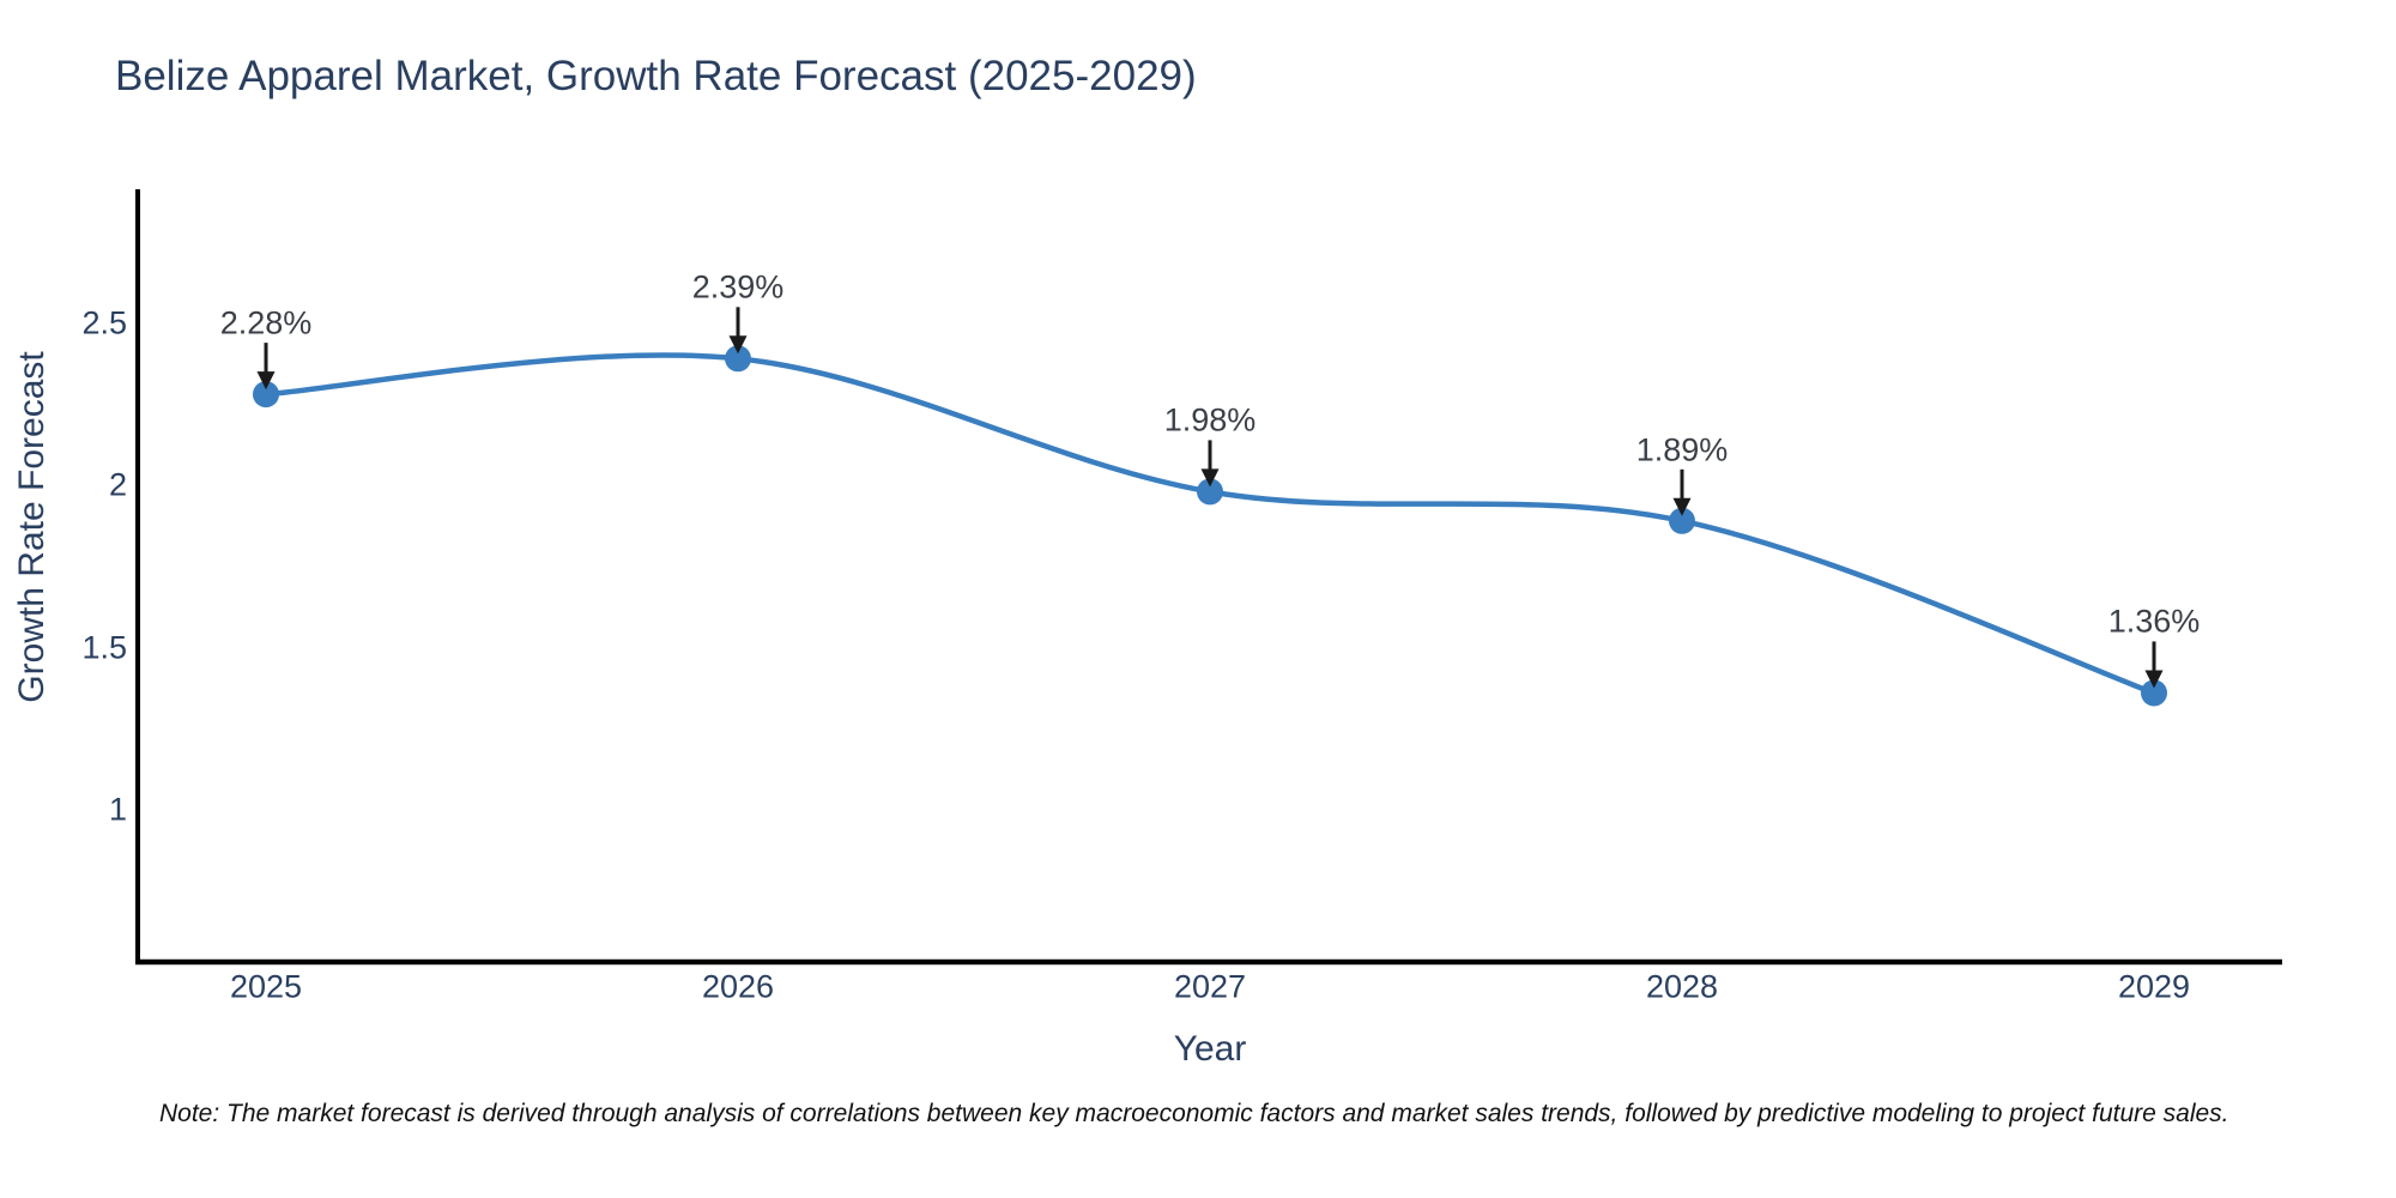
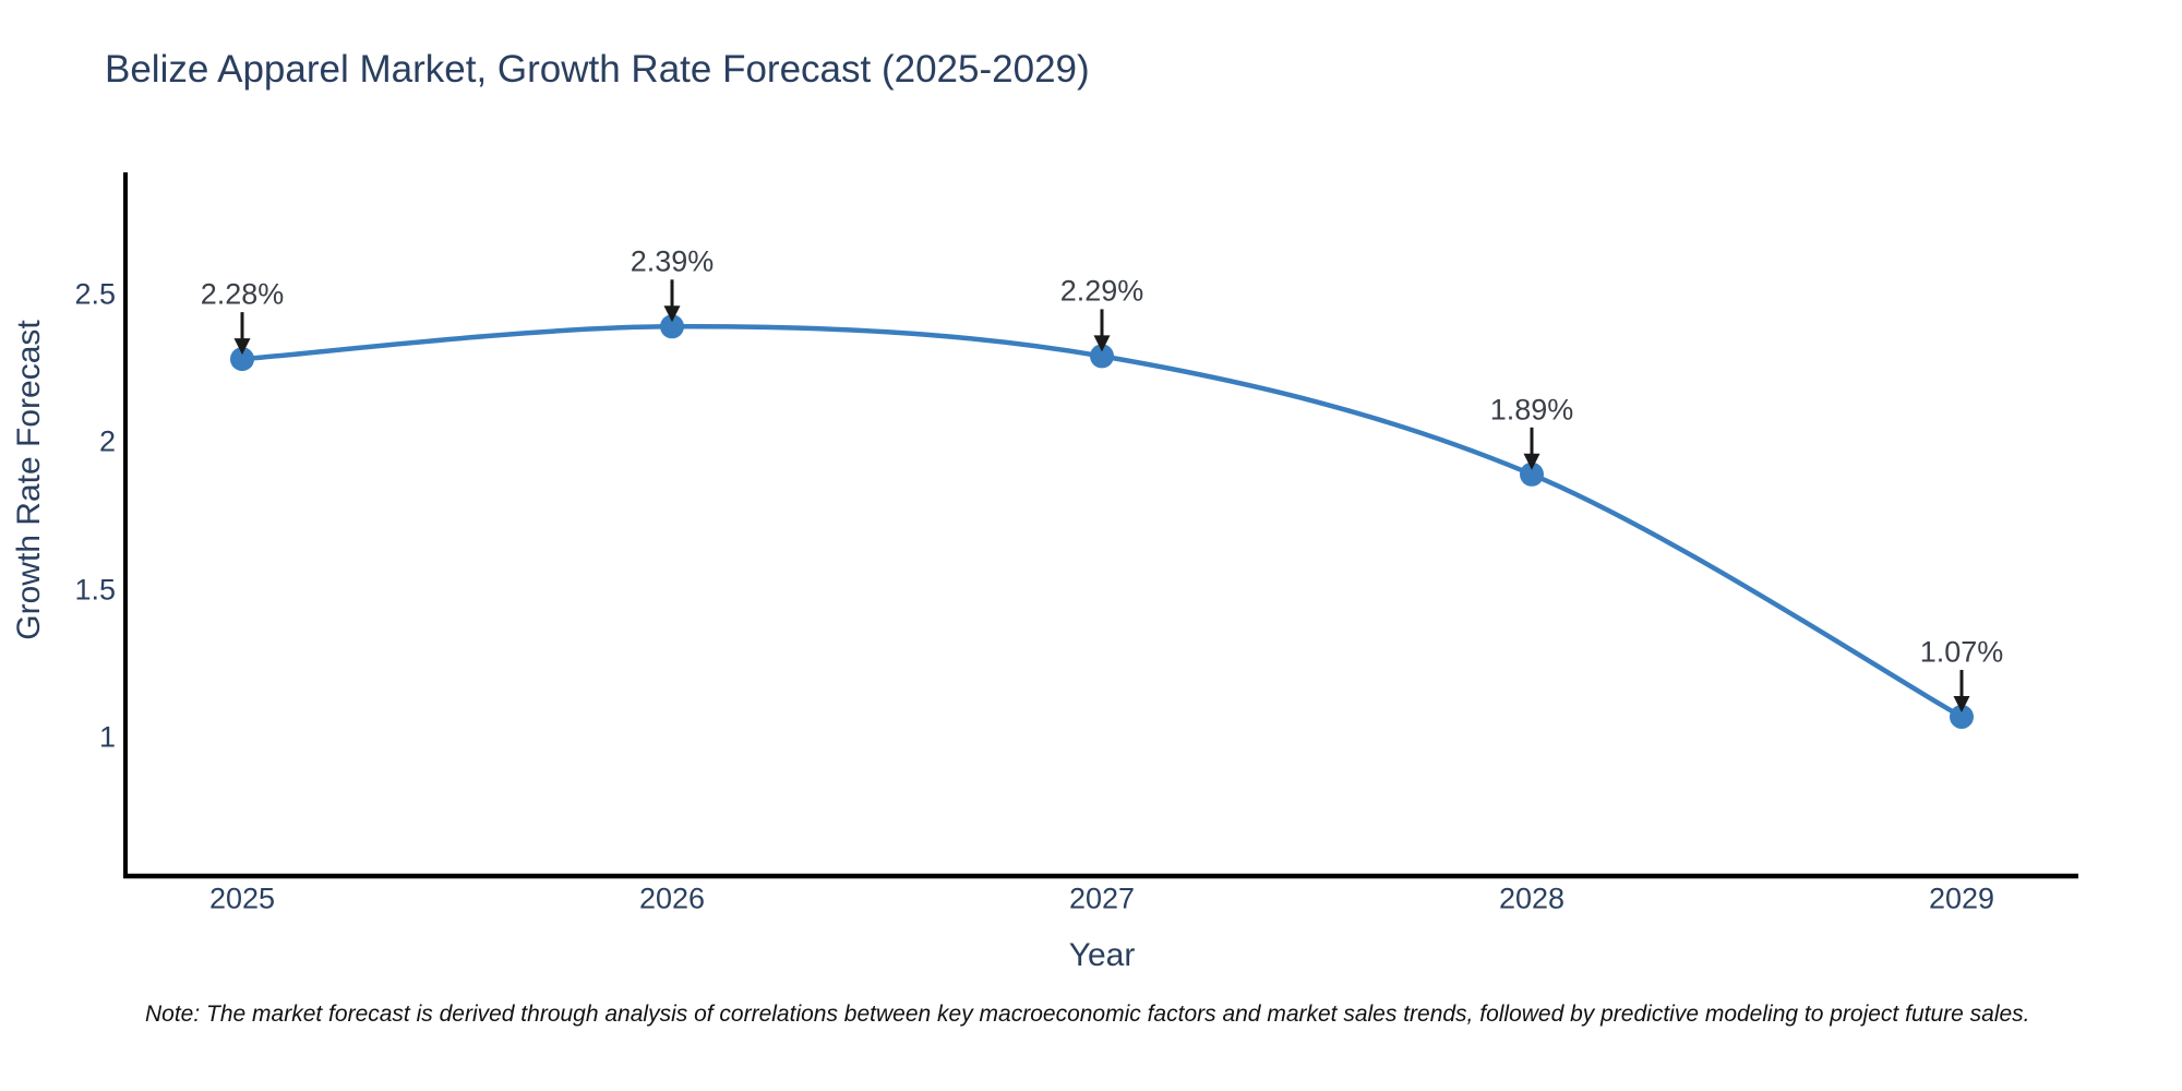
2027: 1.98% -> 2.29%
2029: 1.36% -> 1.07%
